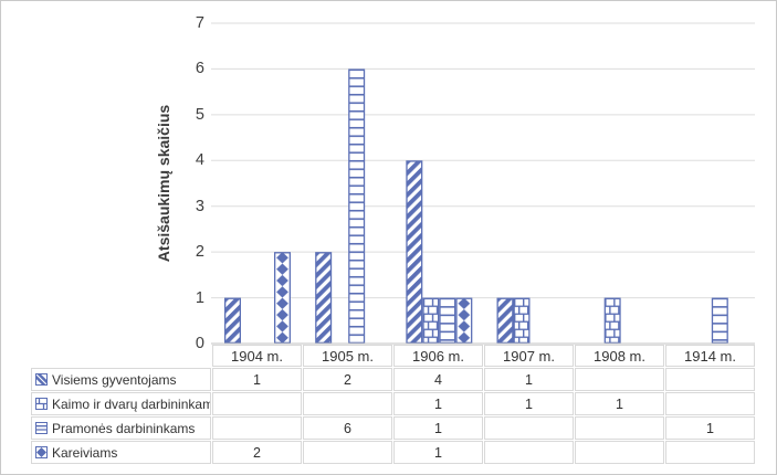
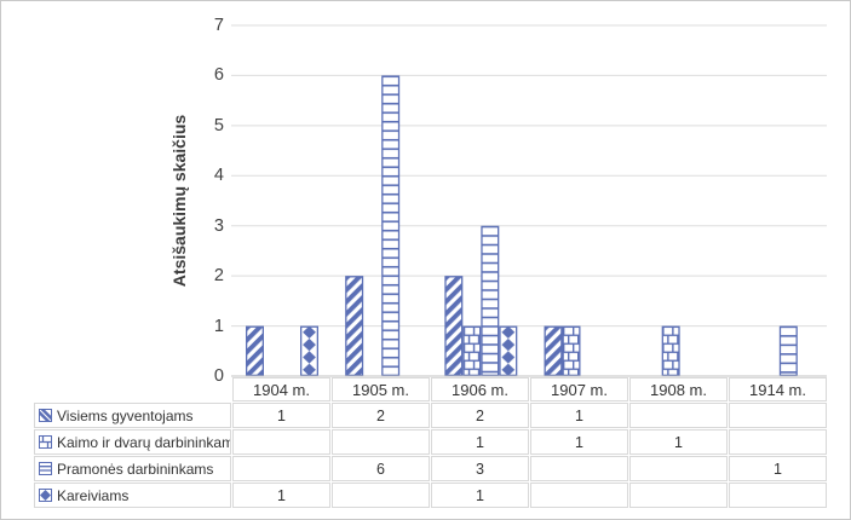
Kareiviams/1904 m.: 2 -> 1
Visiems gyventojams/1906 m.: 4 -> 2
Pramonės darbininkams/1906 m.: 1 -> 3
